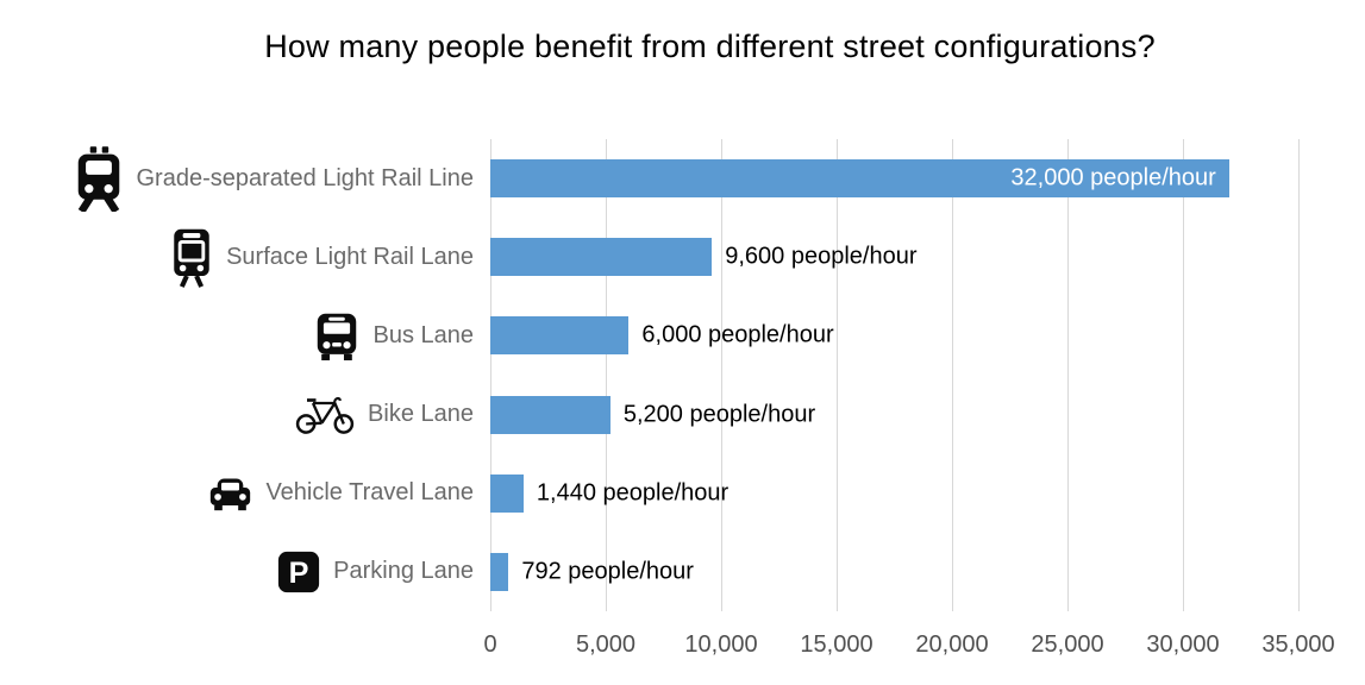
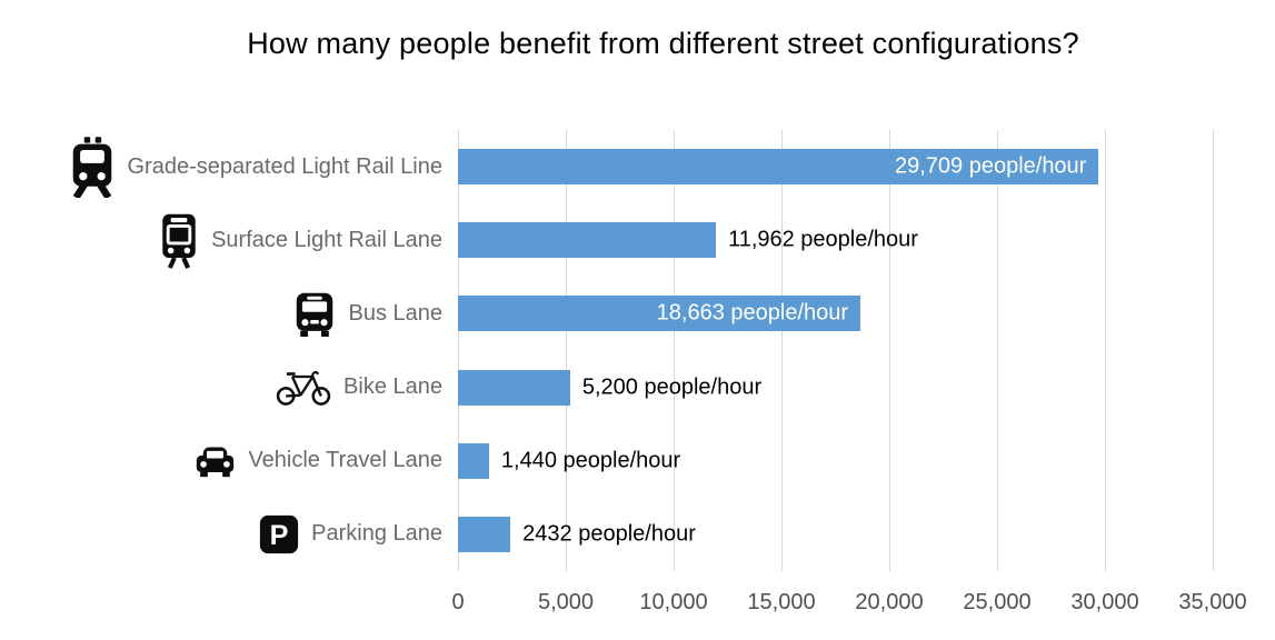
Grade-separated Light Rail Line: 32,000 -> 29,709
Surface Light Rail Lane: 9,600 -> 11,962
Bus Lane: 6,000 -> 18,663
Parking Lane: 792 -> 2432
